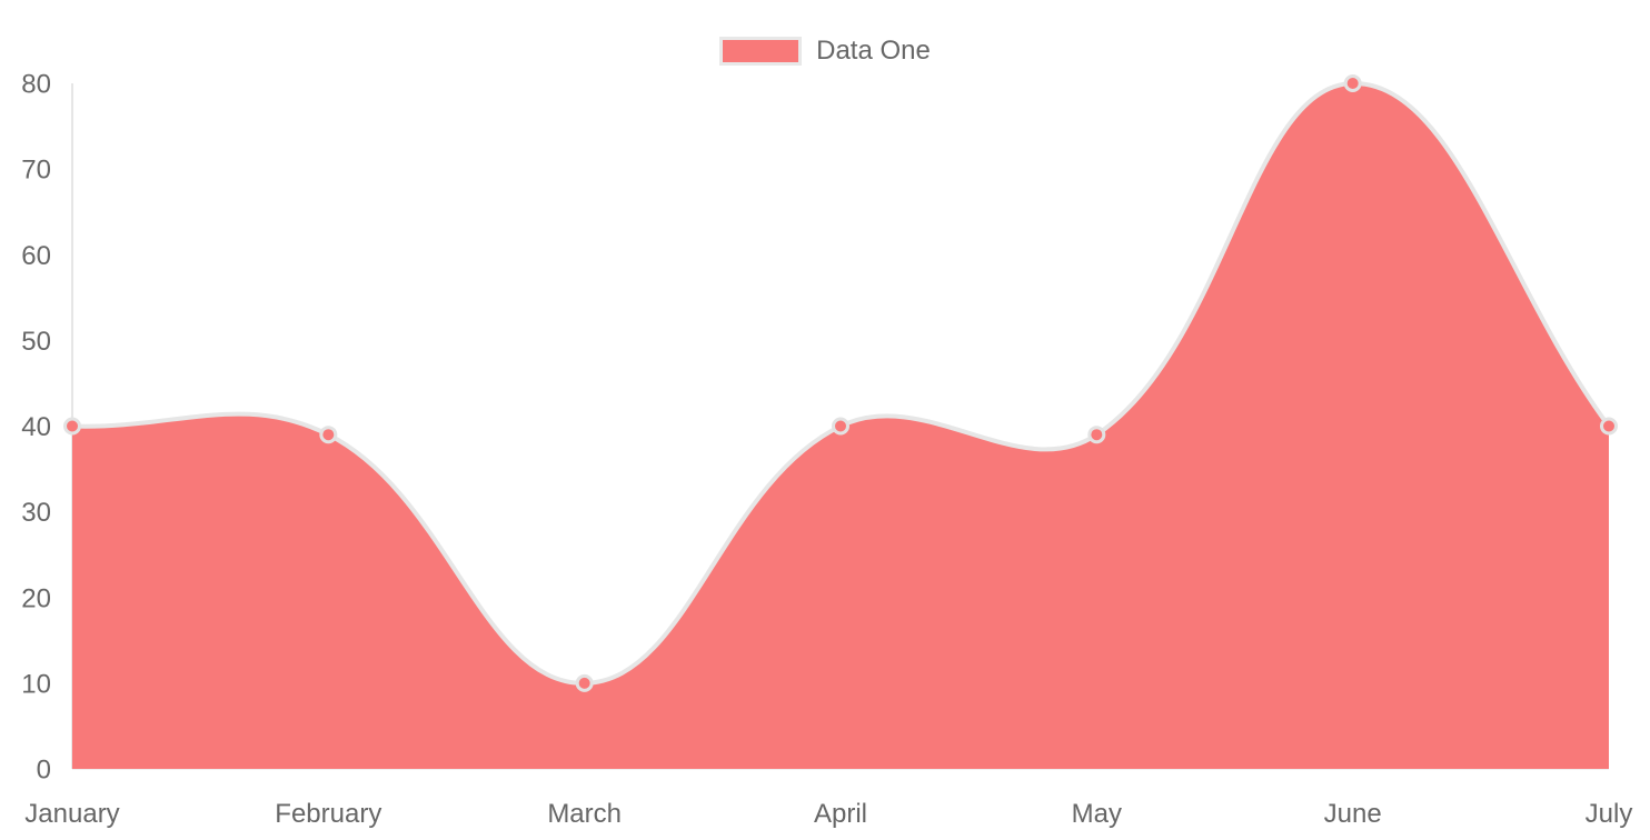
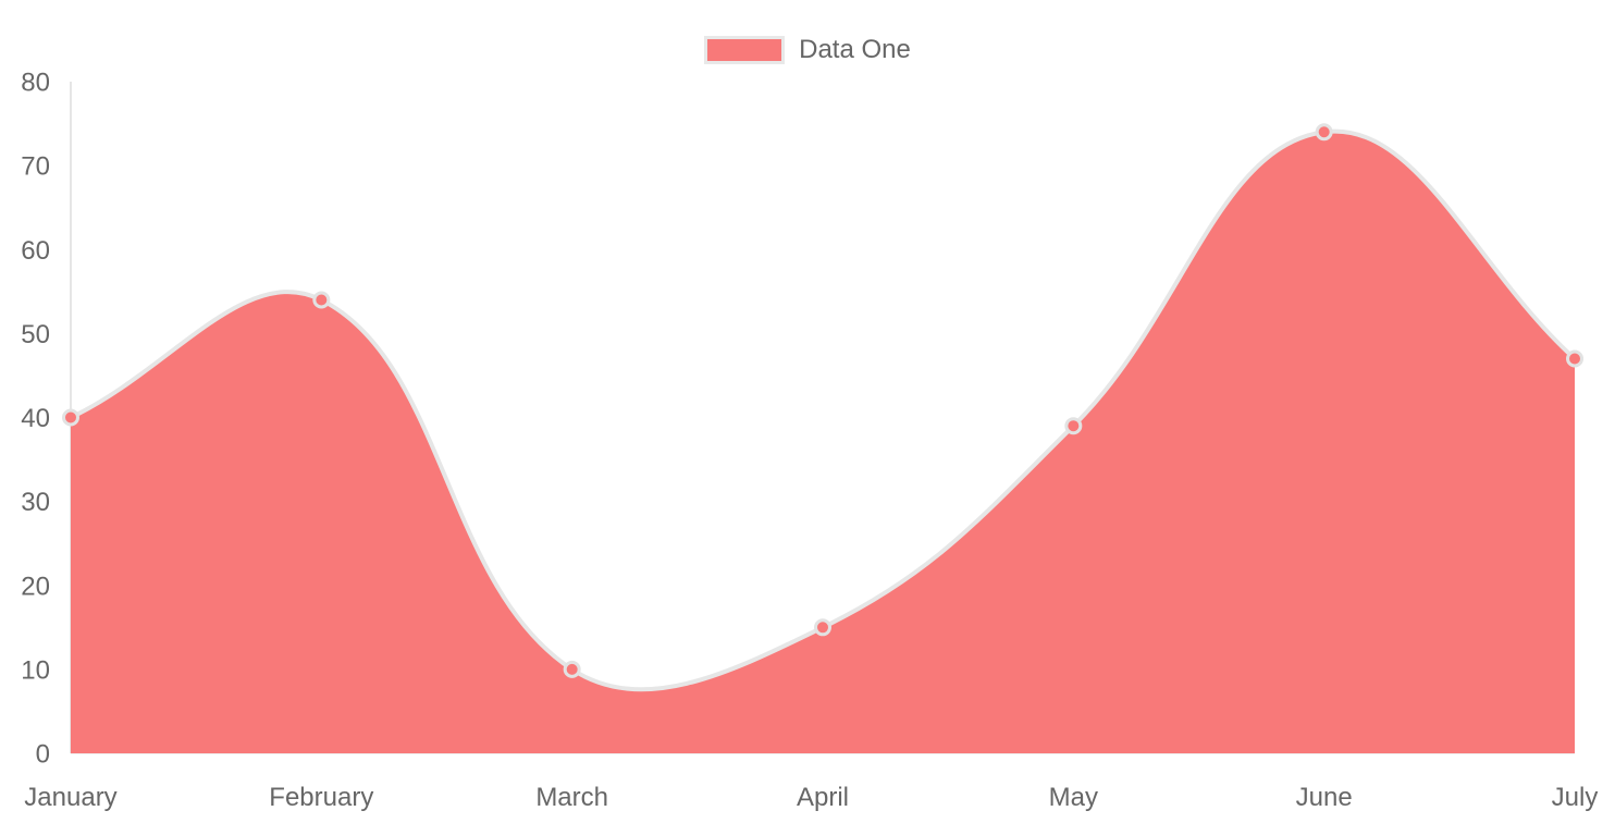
February: 39 -> 54
April: 40 -> 15
June: 80 -> 74
July: 40 -> 47
